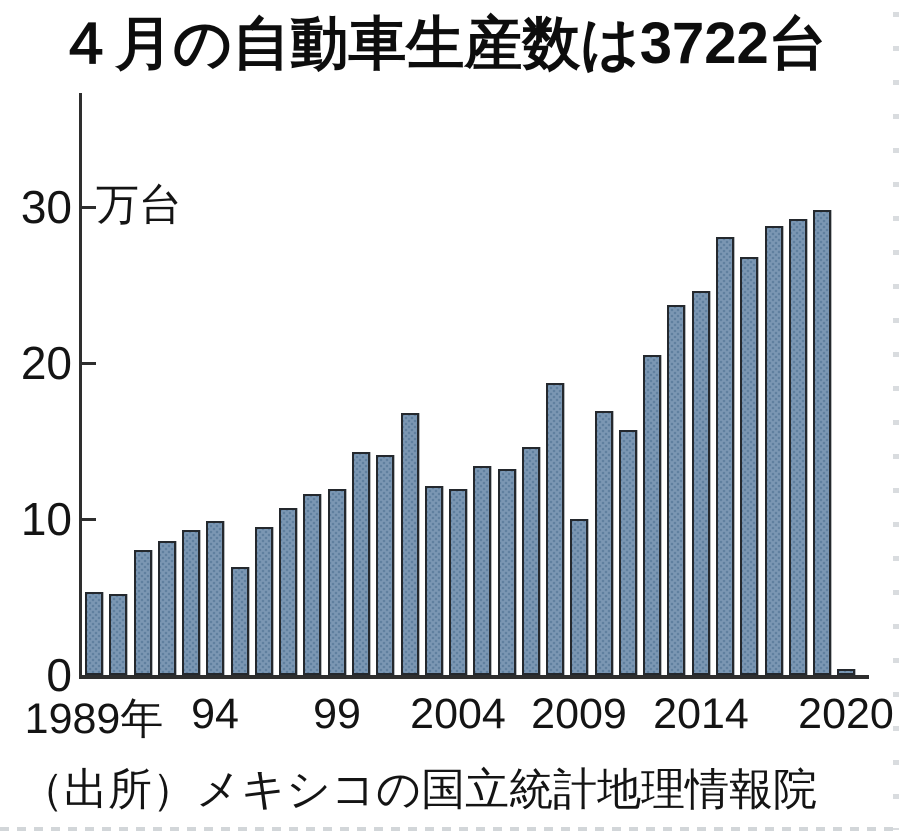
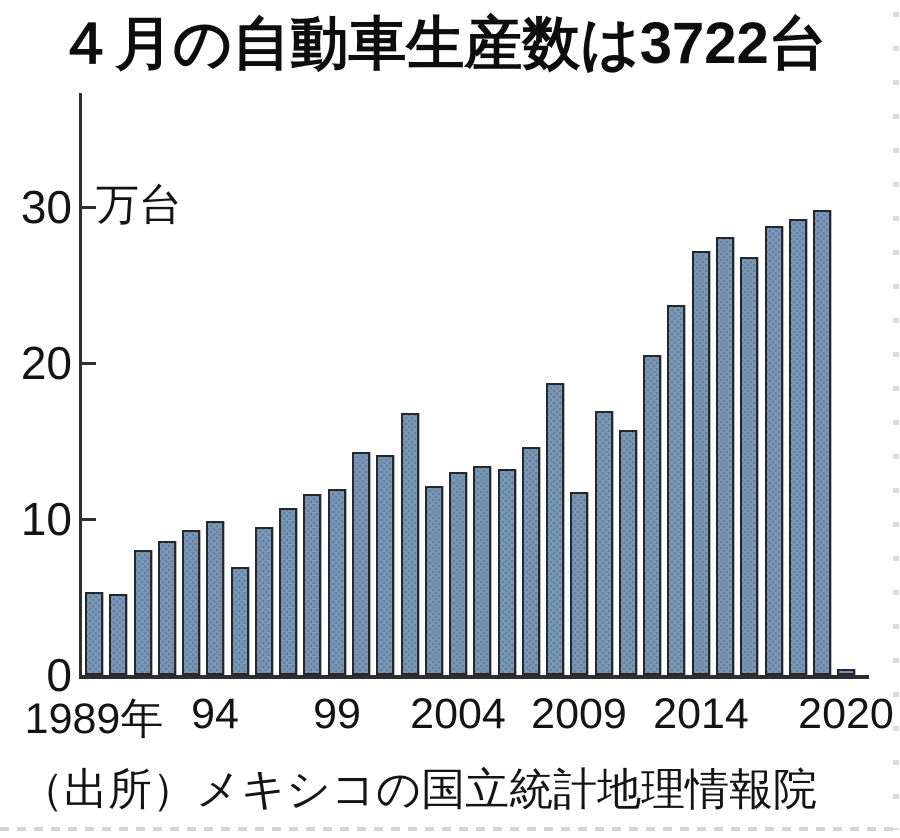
2004: 11.9 -> 13.0
2009: 10.0 -> 11.7
2014: 24.6 -> 27.2
